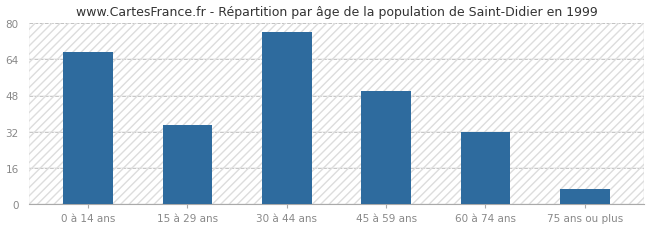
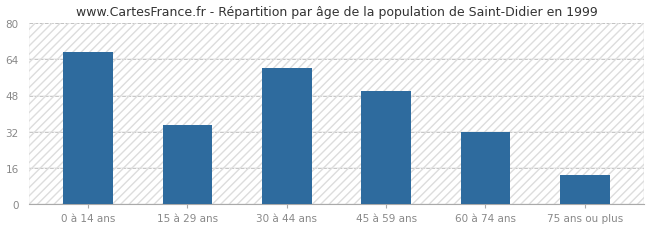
30 à 44 ans: 76 -> 60
75 ans ou plus: 7 -> 13
